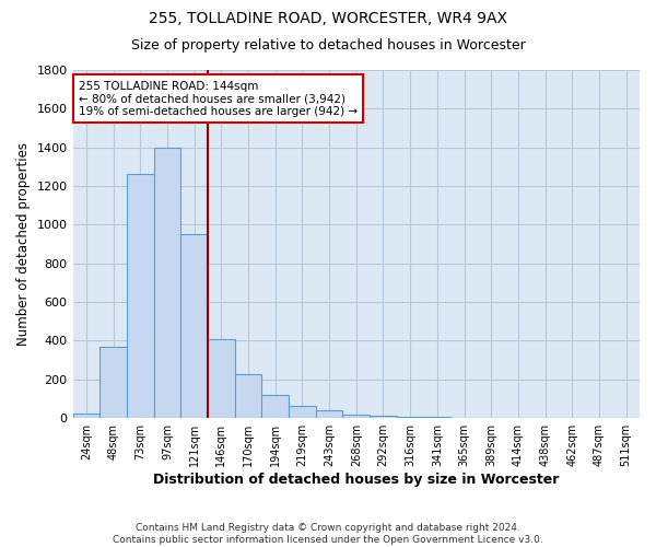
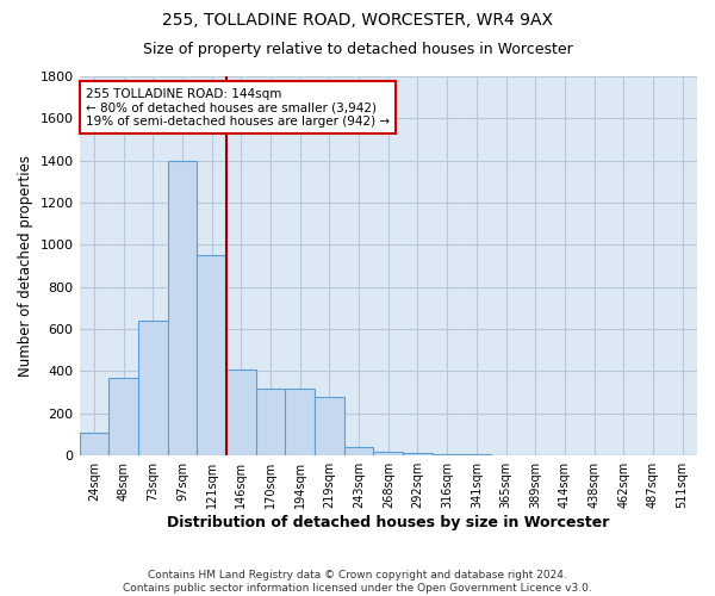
24sqm: 20 -> 110
73sqm: 1260 -> 640
170sqm: 230 -> 320
194sqm: 120 -> 320
219sqm: 60 -> 280
